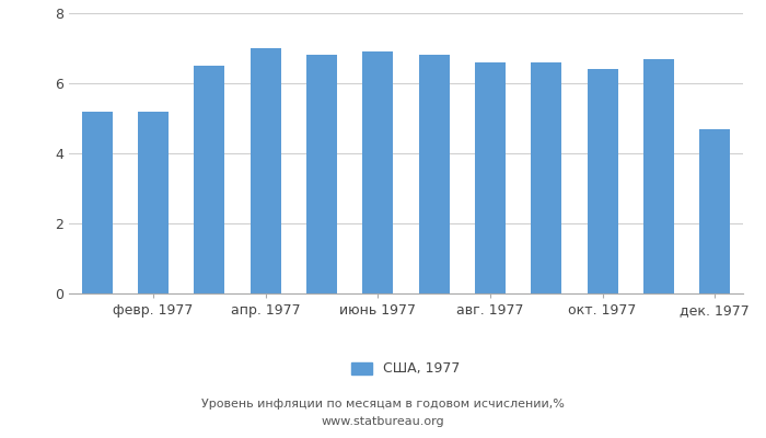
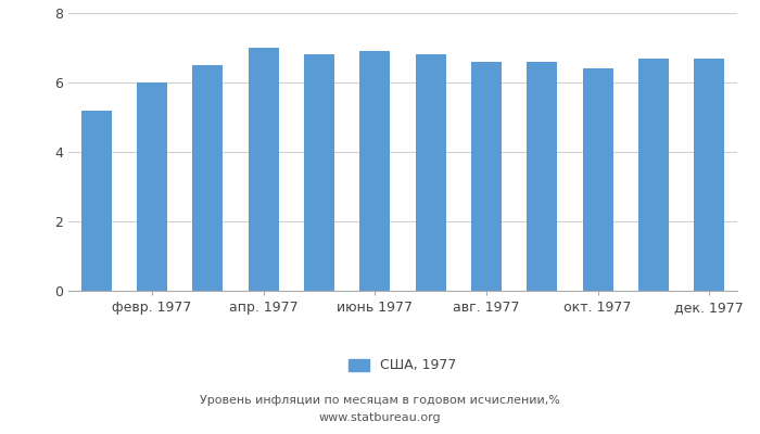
февр. 1977: 5.2 -> 6.0
дек. 1977: 4.7 -> 6.7
